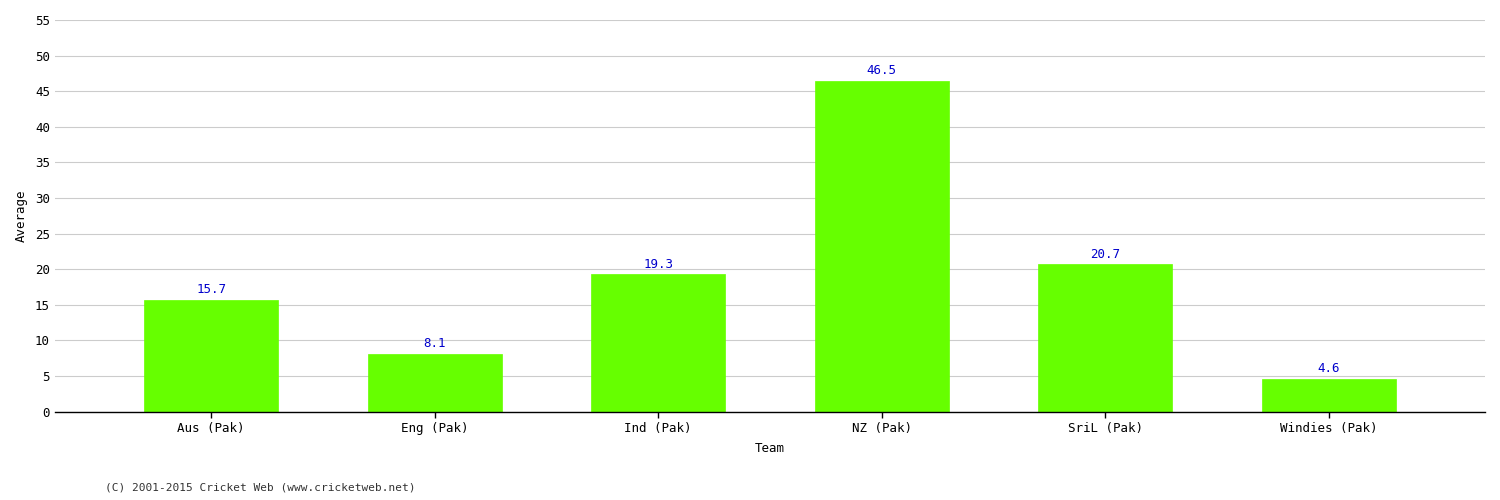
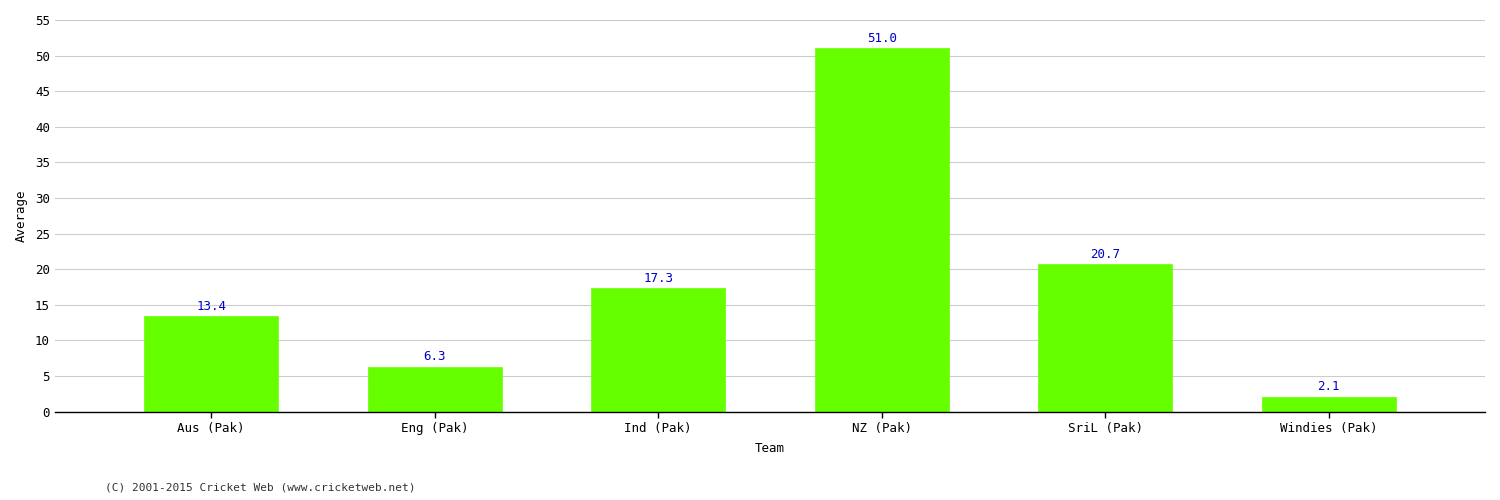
Aus (Pak): 15.7 -> 13.4
Eng (Pak): 8.1 -> 6.3
Ind (Pak): 19.3 -> 17.3
NZ (Pak): 46.5 -> 51.0
Windies (Pak): 4.6 -> 2.1
